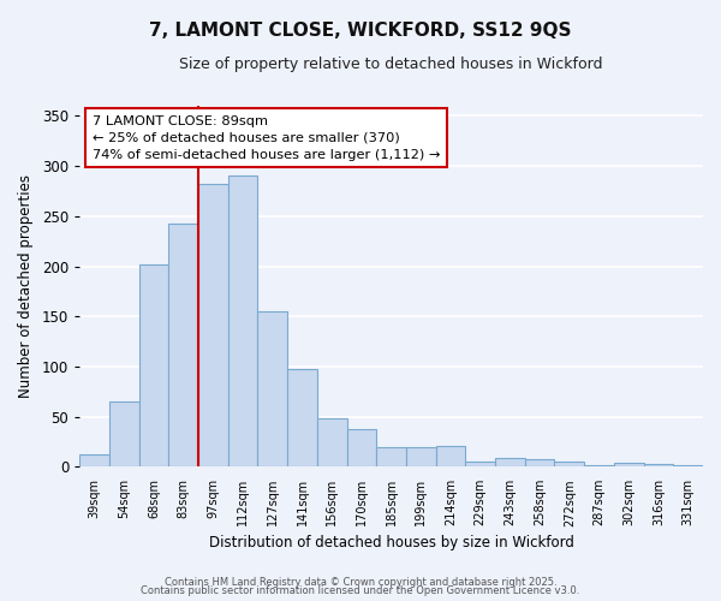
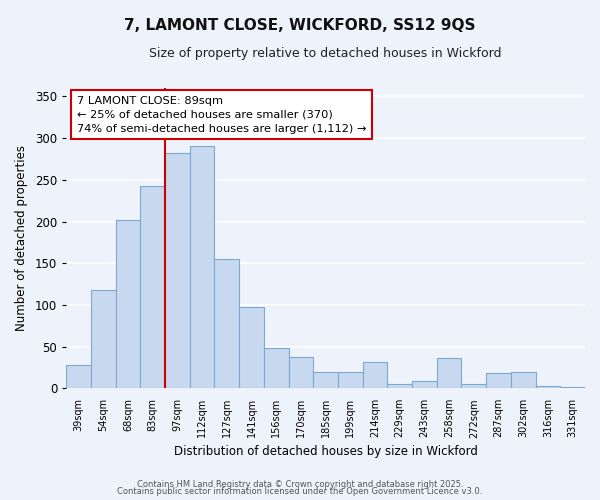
39sqm: 12 -> 28
54sqm: 65 -> 118
214sqm: 21 -> 32
258sqm: 8 -> 36
287sqm: 1 -> 18
302sqm: 4 -> 20
